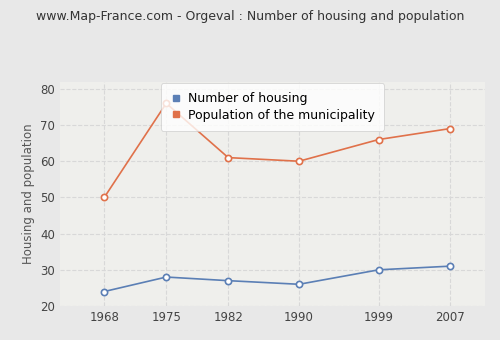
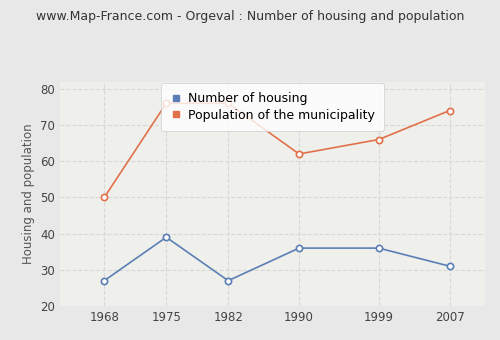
Number of housing/1968: 24 -> 27
Number of housing/1975: 28 -> 39
Population of the municipality/1982: 61 -> 76
Number of housing/1990: 26 -> 36
Population of the municipality/1990: 60 -> 62
Number of housing/1999: 30 -> 36
Population of the municipality/2007: 69 -> 74
